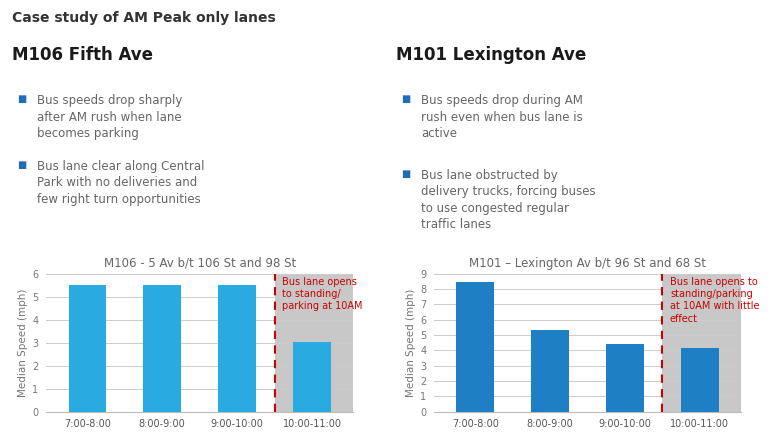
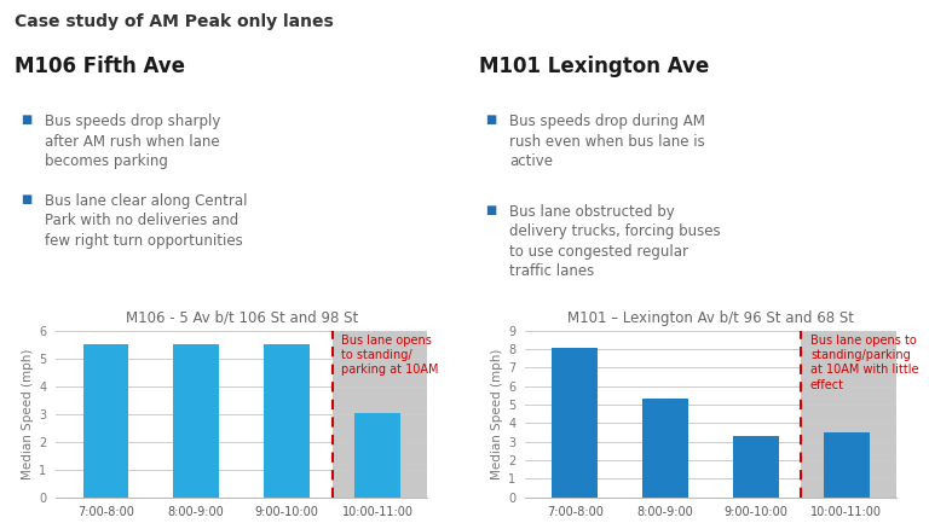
M101 – Lexington Av b/t 96 St and 68 St/7:00-8:00: 8.4 -> 8.1
M101 – Lexington Av b/t 96 St and 68 St/9:00-10:00: 4.4 -> 3.3
M101 – Lexington Av b/t 96 St and 68 St/10:00-11:00: 4.2 -> 3.5
